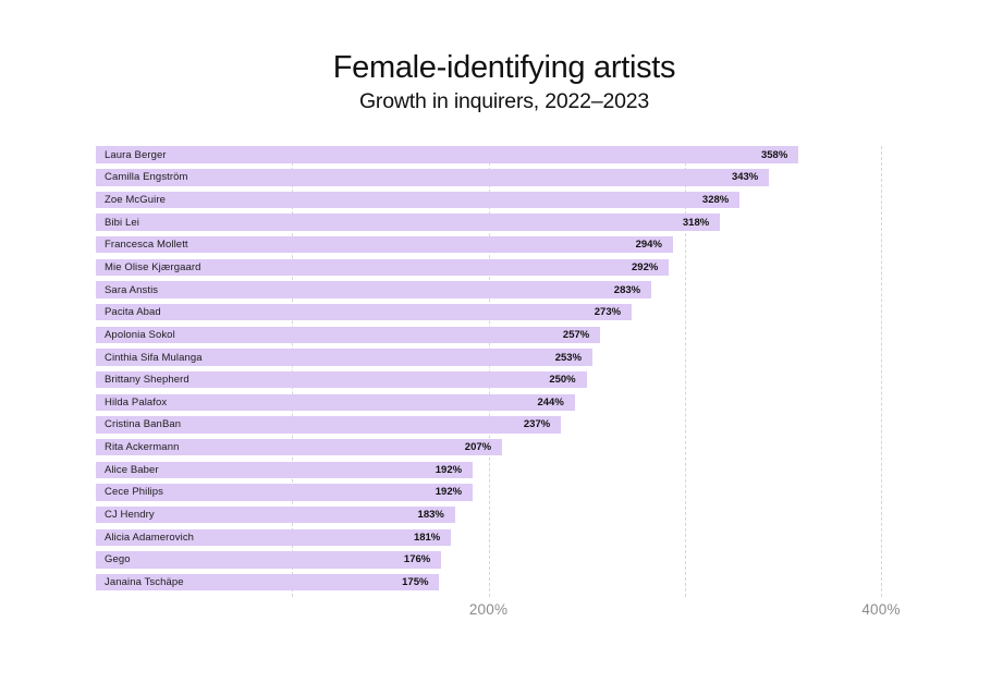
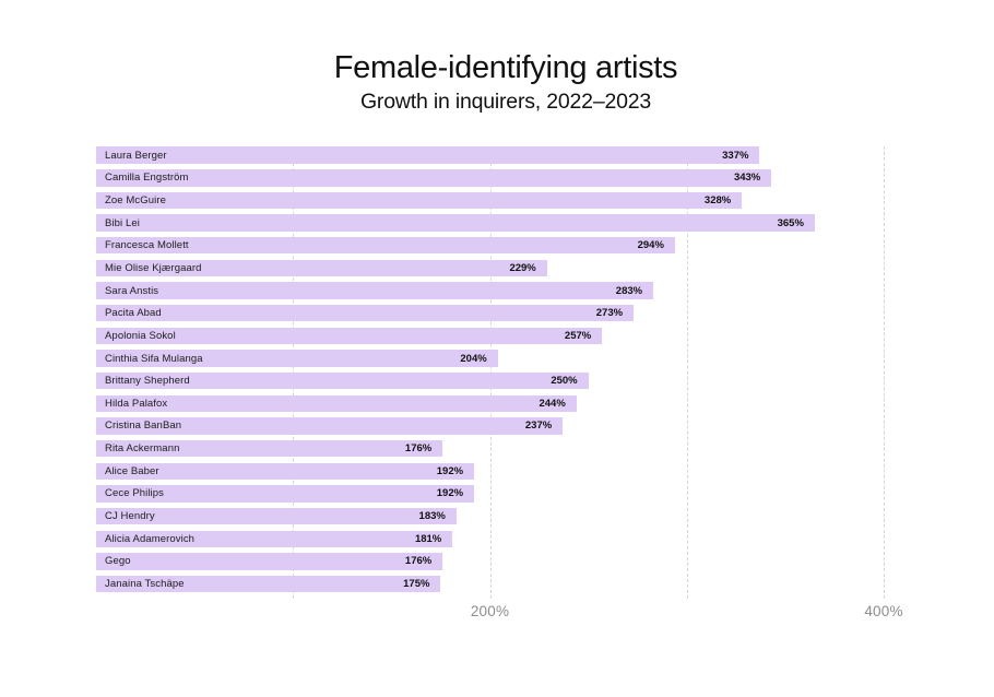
Laura Berger: 358% -> 337%
Bibi Lei: 318% -> 365%
Mie Olise Kjærgaard: 292% -> 229%
Cinthia Sifa Mulanga: 253% -> 204%
Rita Ackermann: 207% -> 176%
